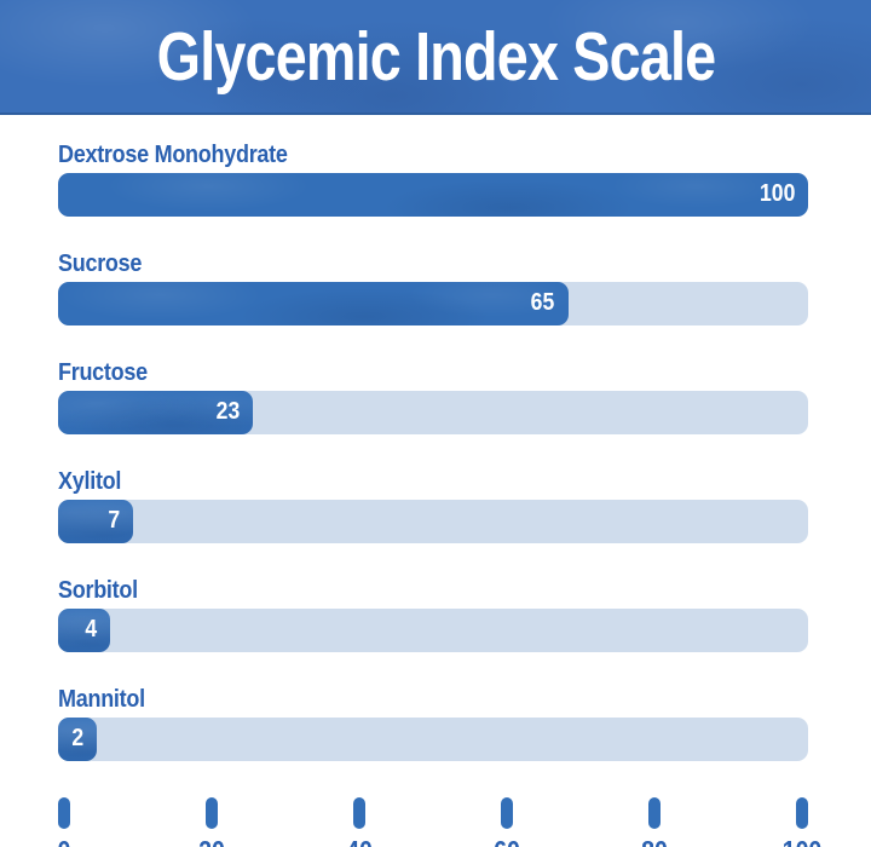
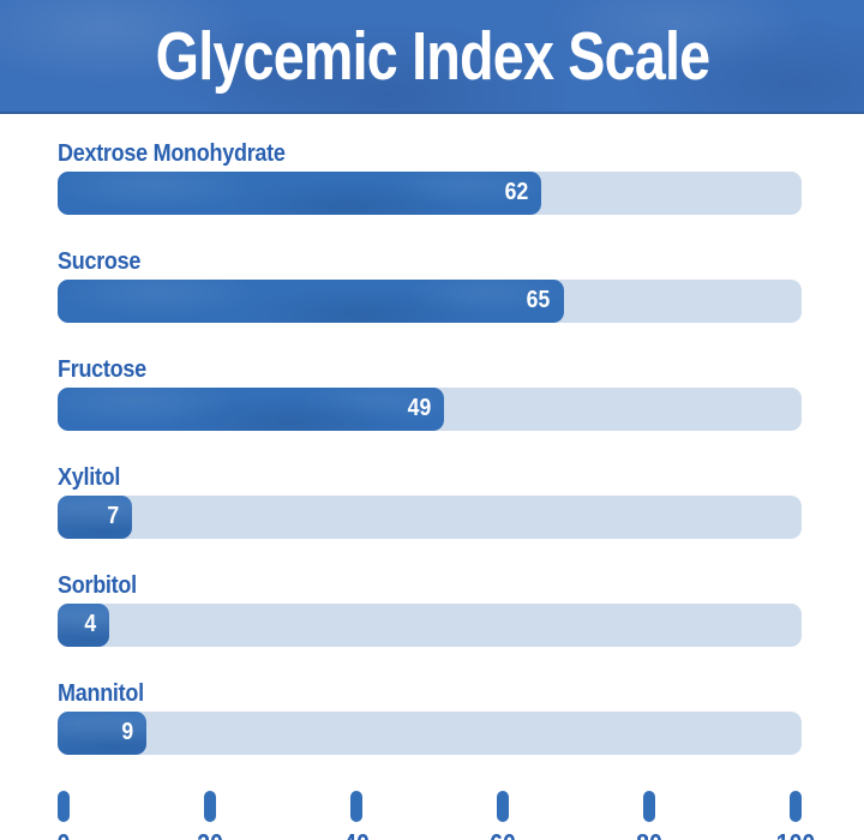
Dextrose Monohydrate: 100 -> 62
Fructose: 23 -> 49
Mannitol: 2 -> 9
